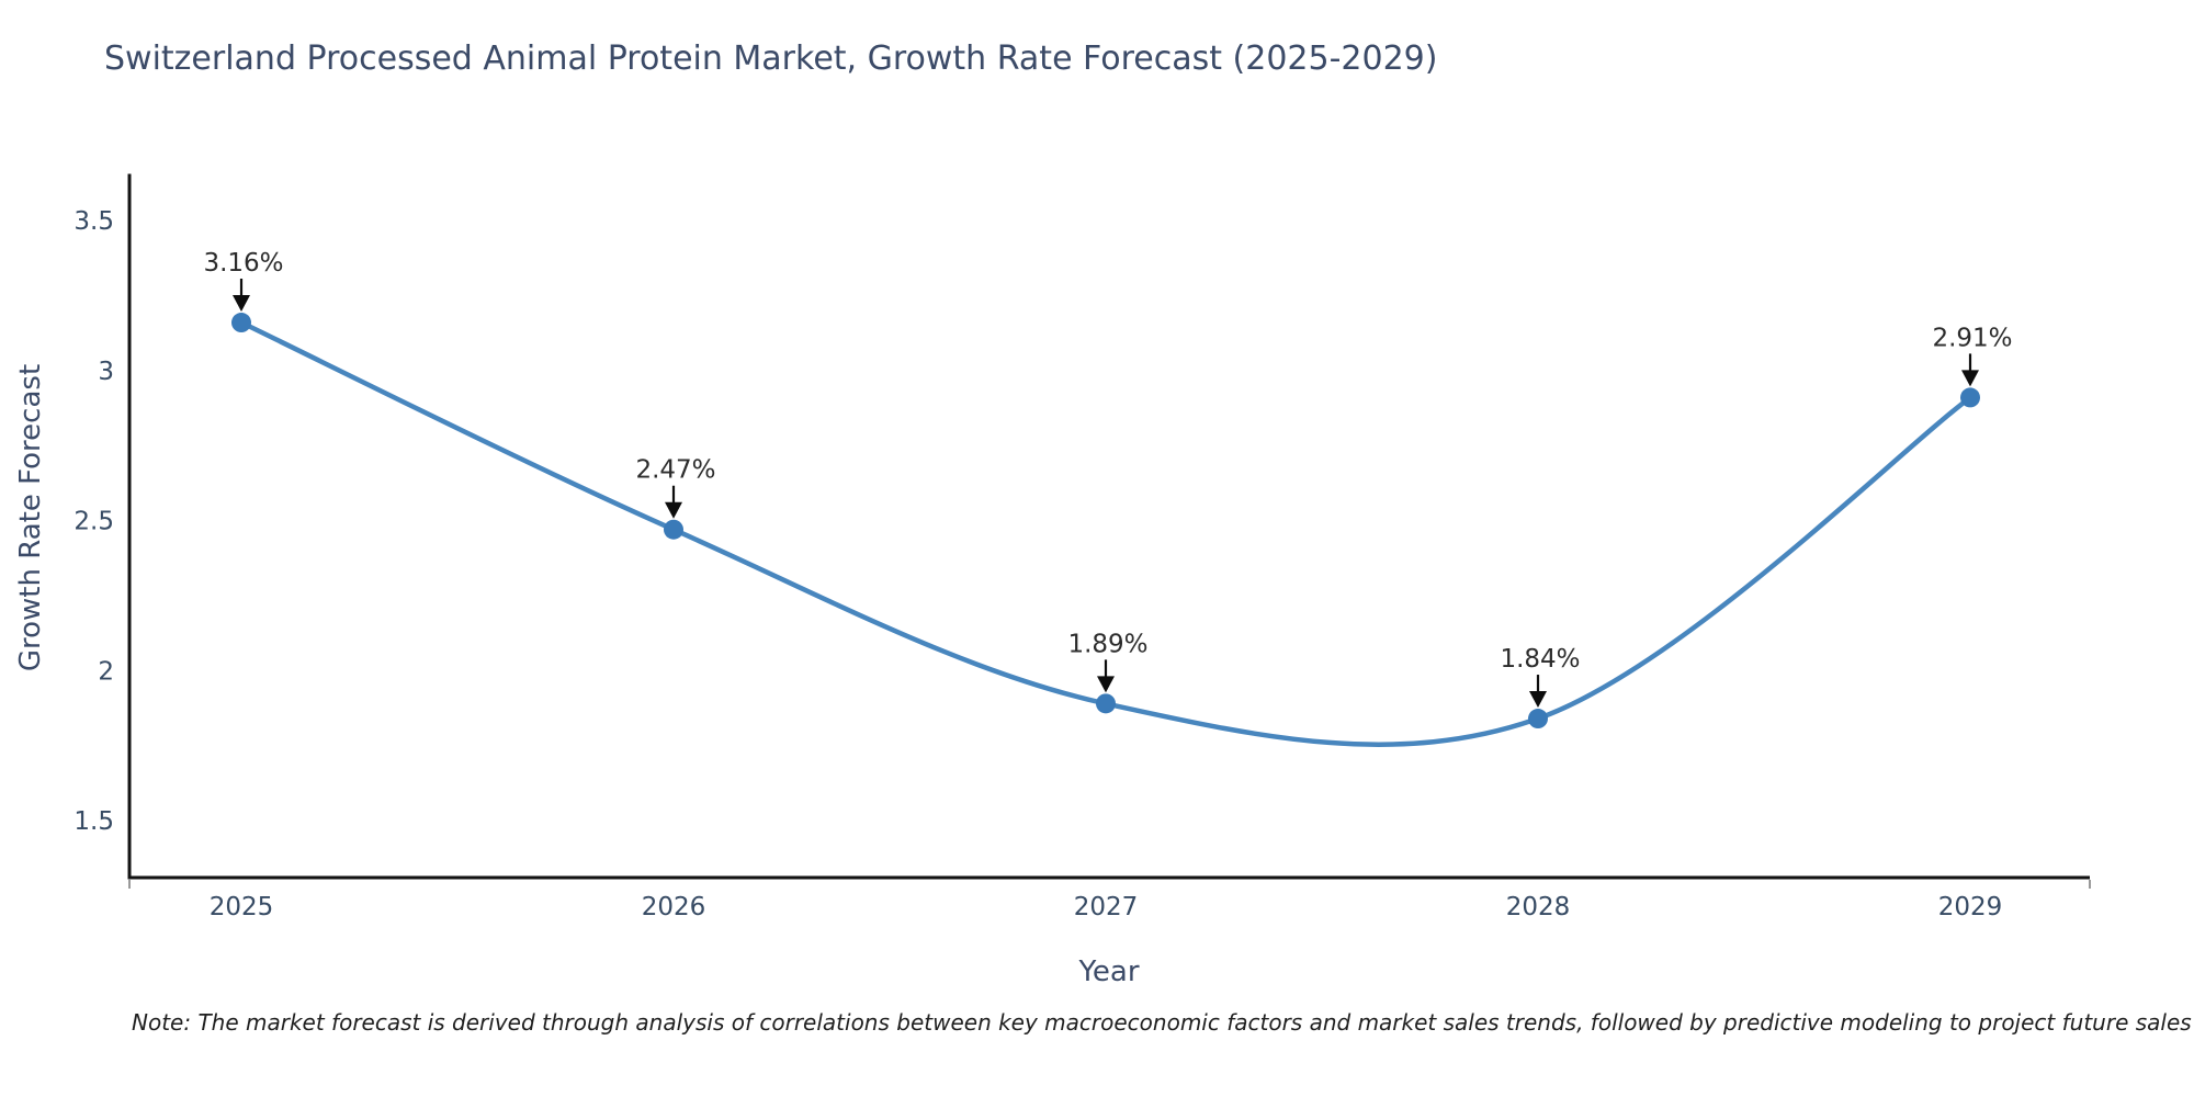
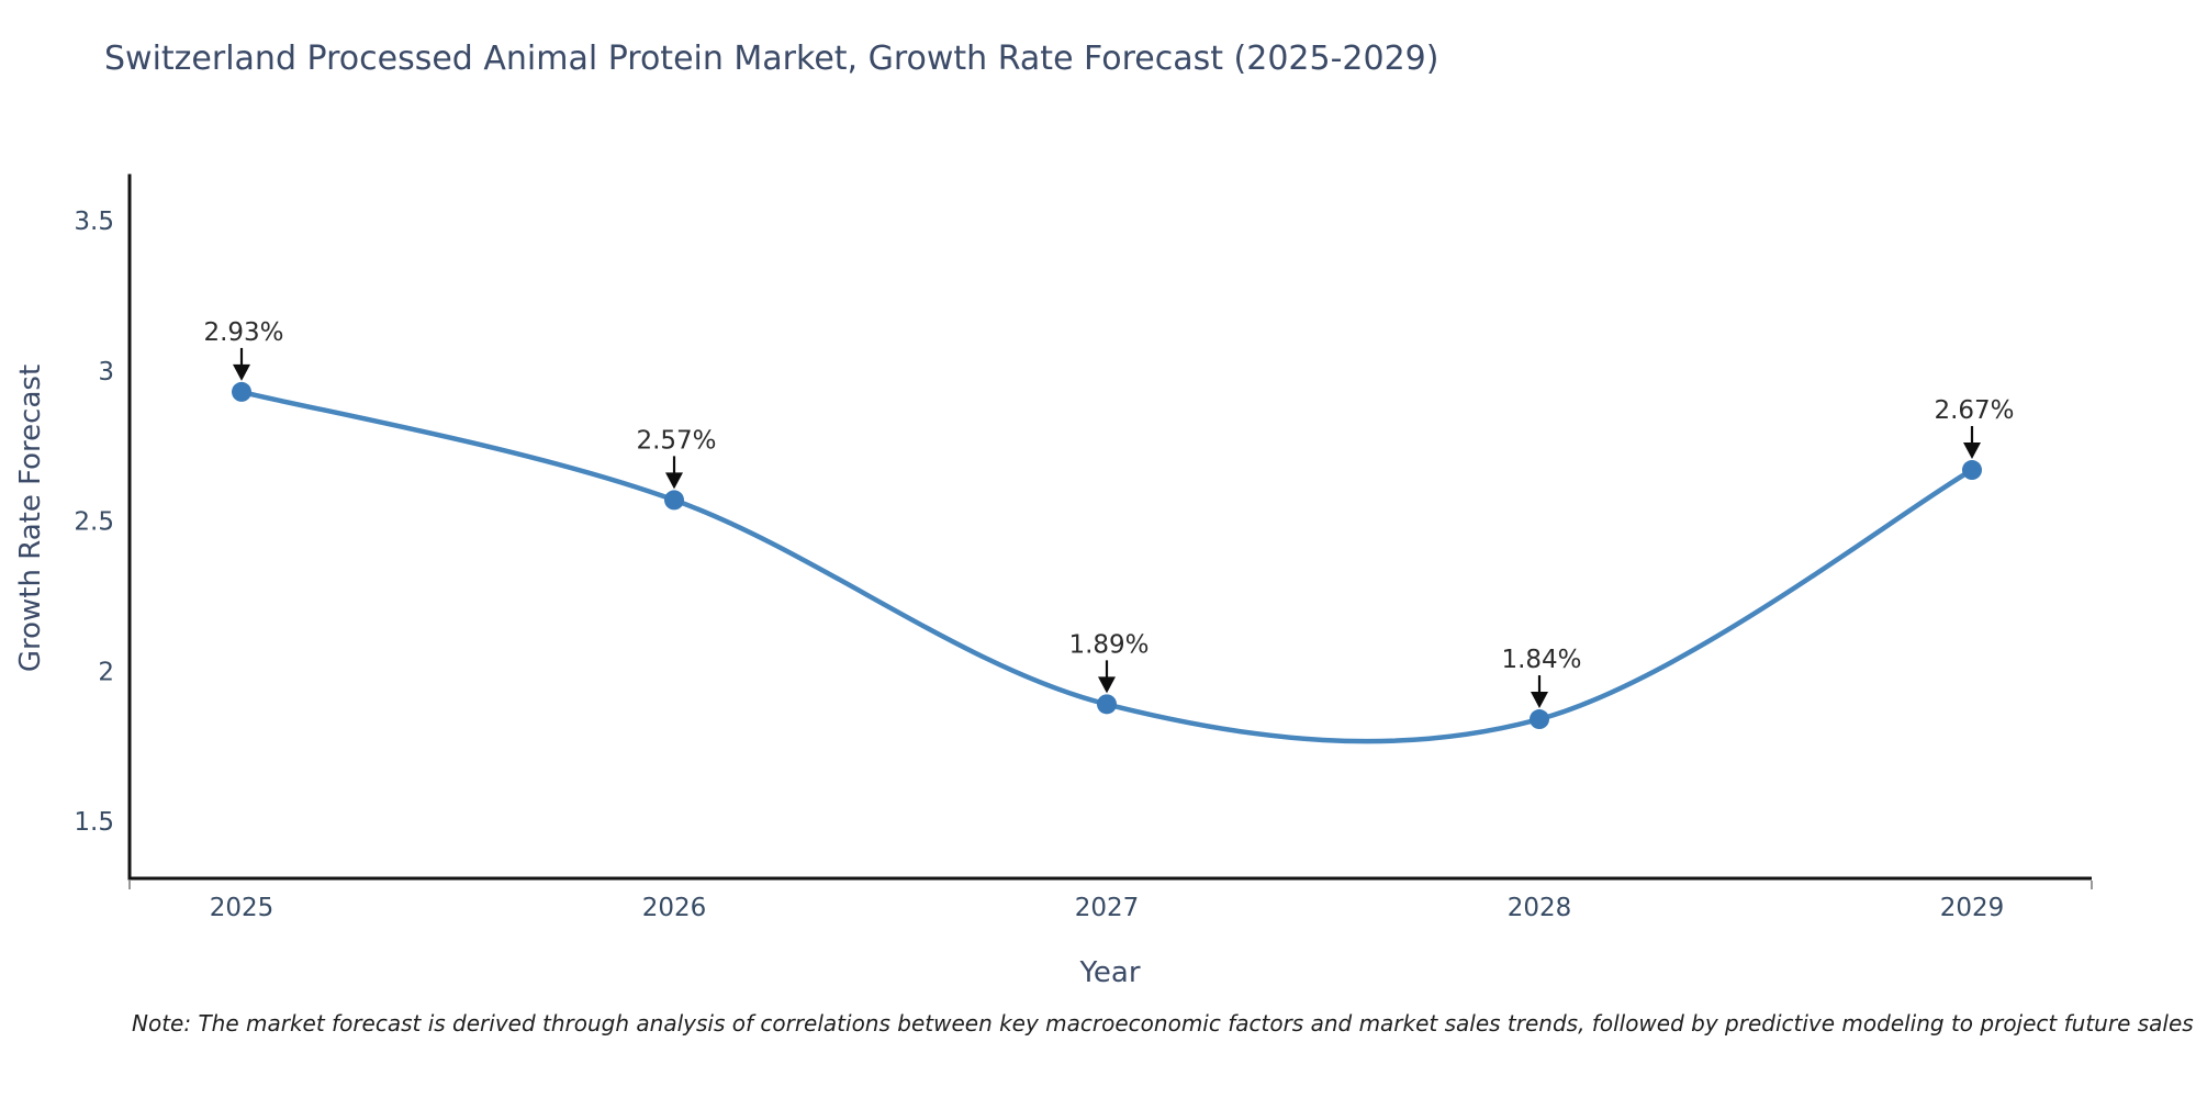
2025: 3.16% -> 2.93%
2026: 2.47% -> 2.57%
2029: 2.91% -> 2.67%
